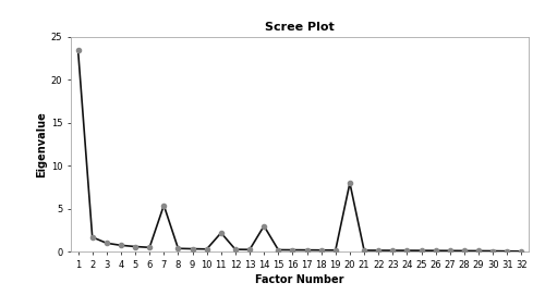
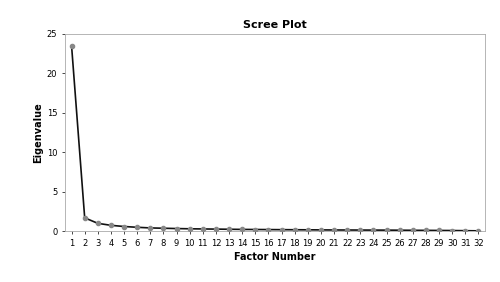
7: 5.4 -> 0.4
11: 2.2 -> 0.3
14: 3.0 -> 0.2
20: 8.0 -> 0.2
